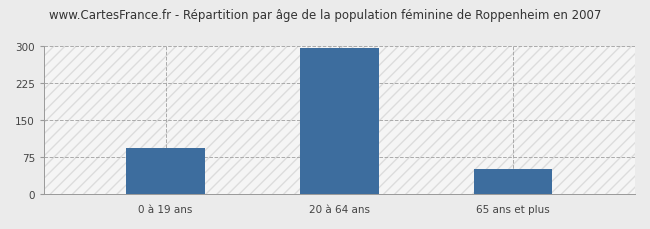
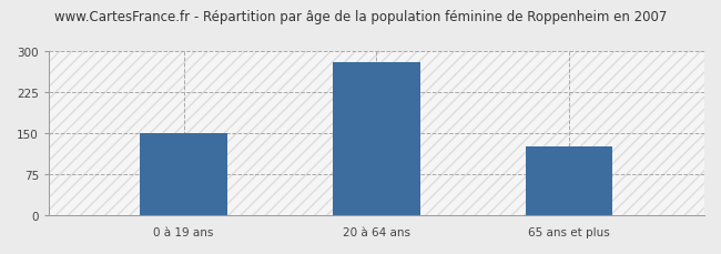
0 à 19 ans: 93 -> 150
20 à 64 ans: 295 -> 280
65 ans et plus: 50 -> 125
